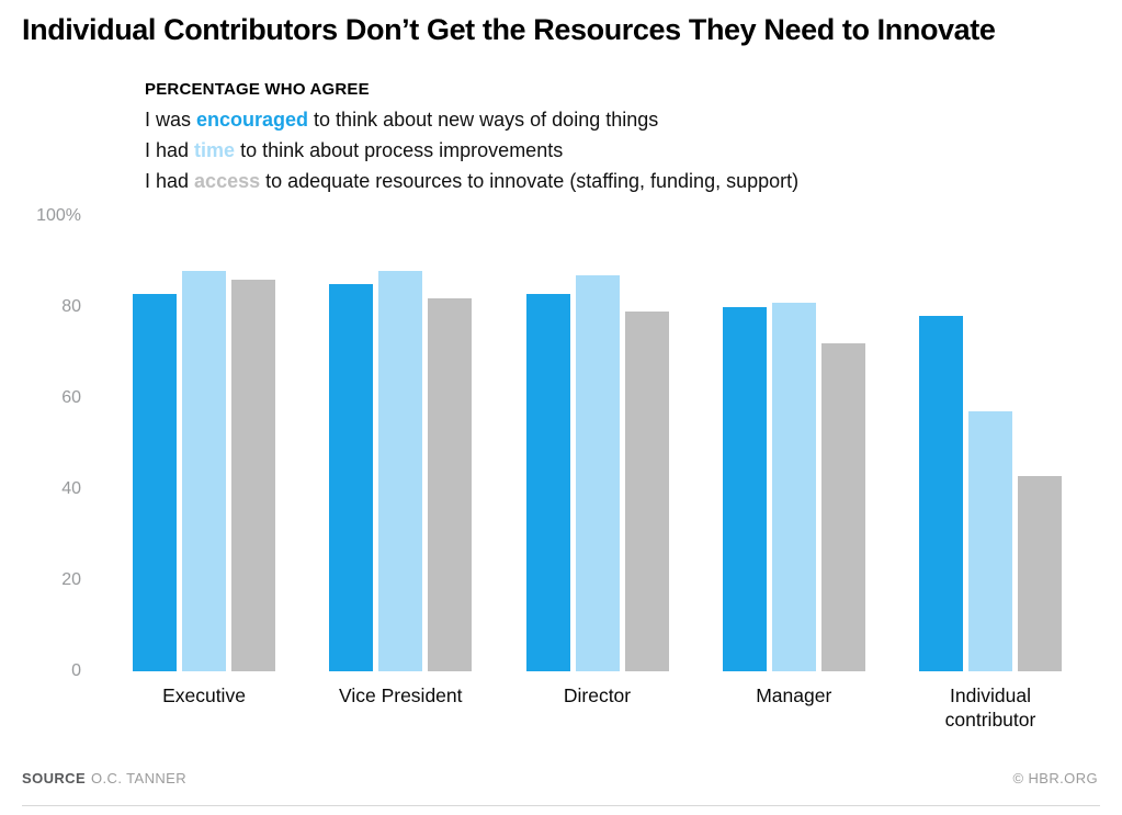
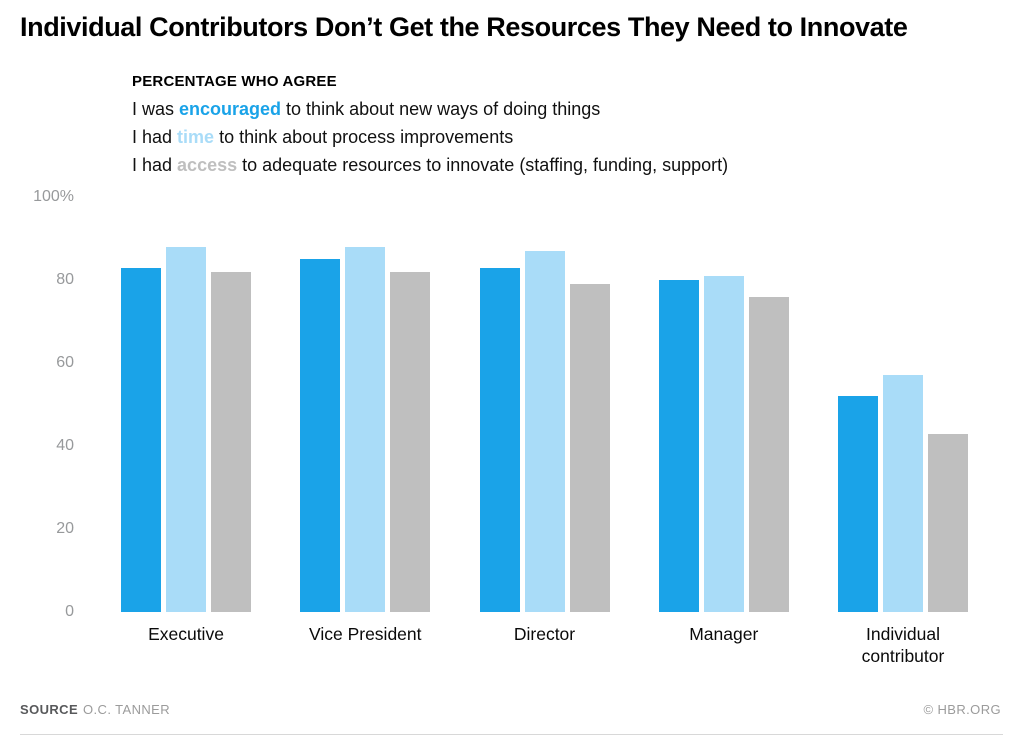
access/Executive: 86% -> 82%
access/Manager: 72% -> 76%
encouraged/Individual contributor: 78% -> 52%
